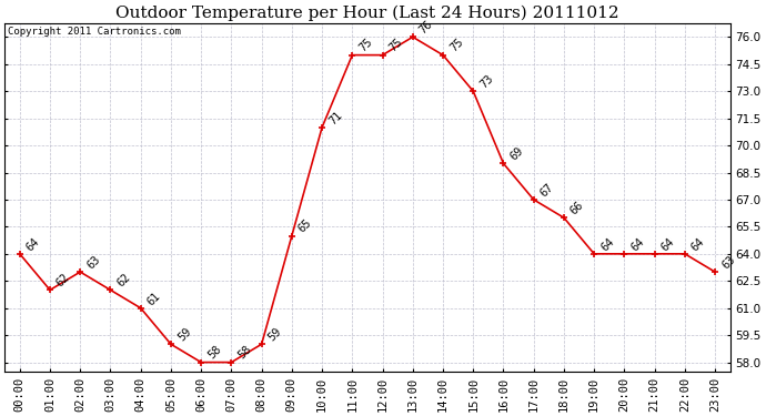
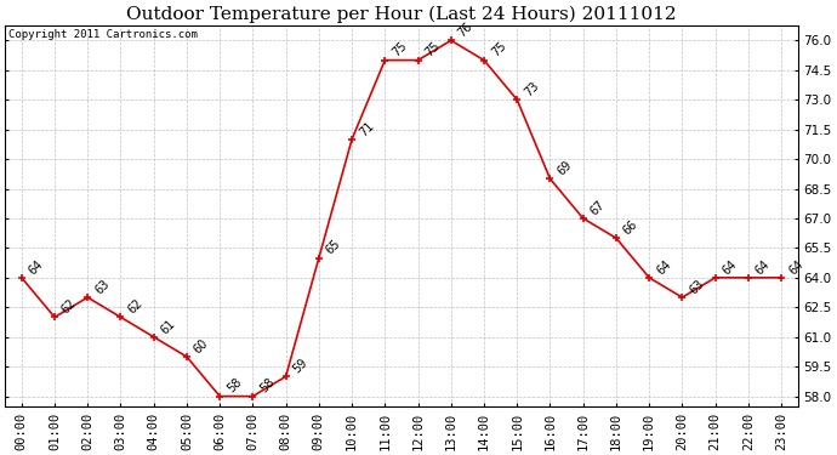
05:00: 59 -> 60
20:00: 64 -> 63
23:00: 63 -> 64
